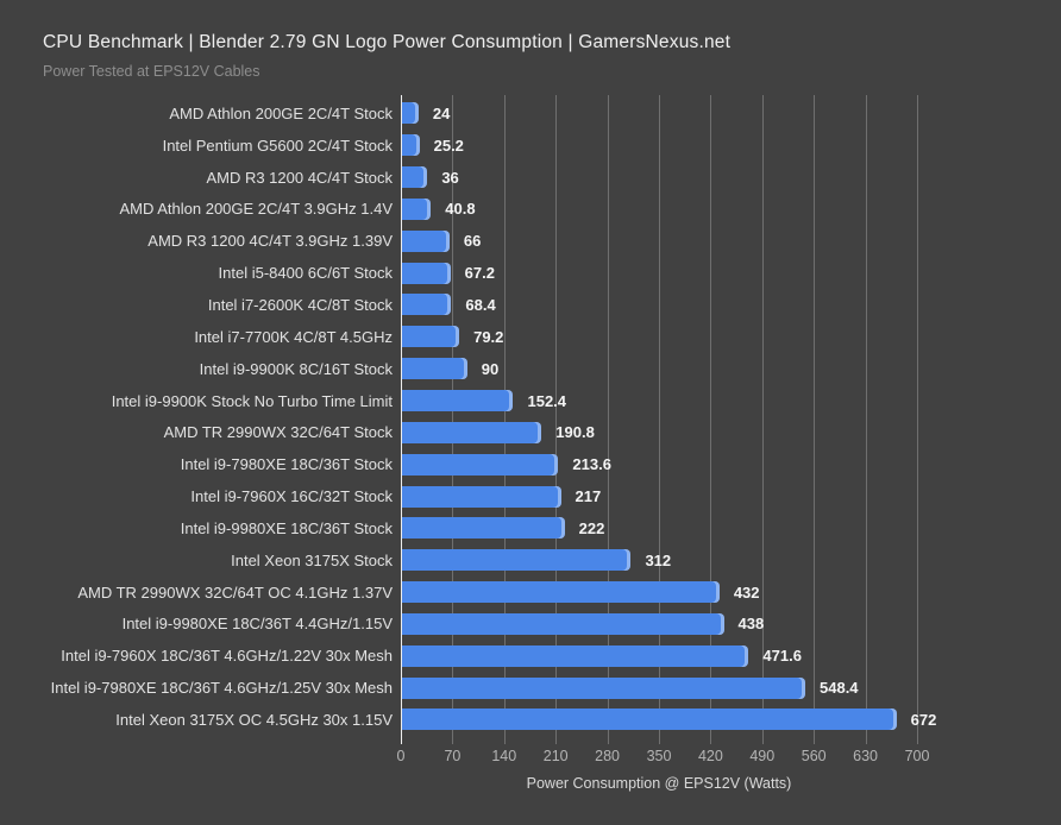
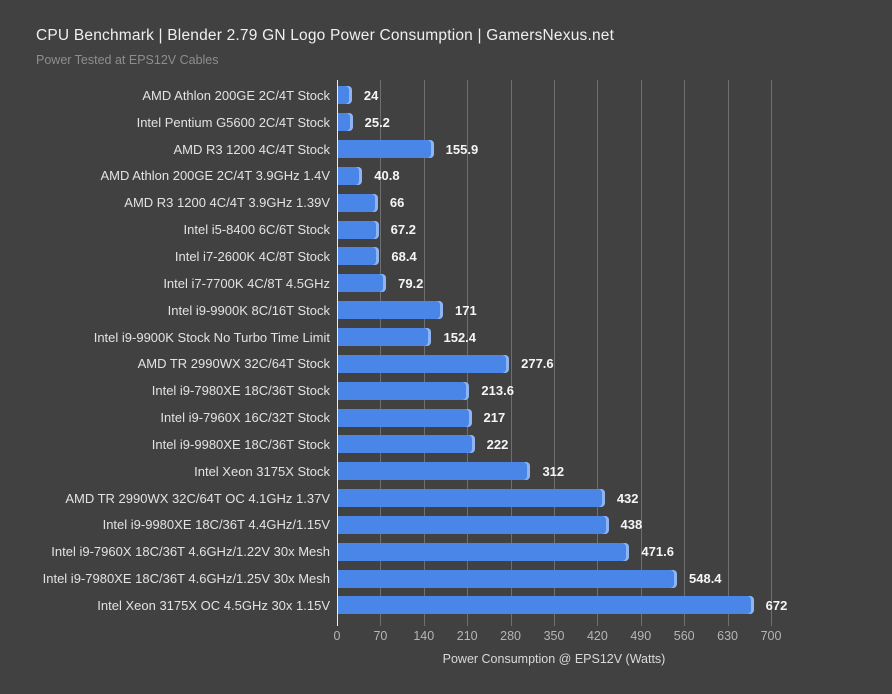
AMD R3 1200 4C/4T Stock: 36 -> 155.9
Intel i9-9900K 8C/16T Stock: 90 -> 171
AMD TR 2990WX 32C/64T Stock: 190.8 -> 277.6
